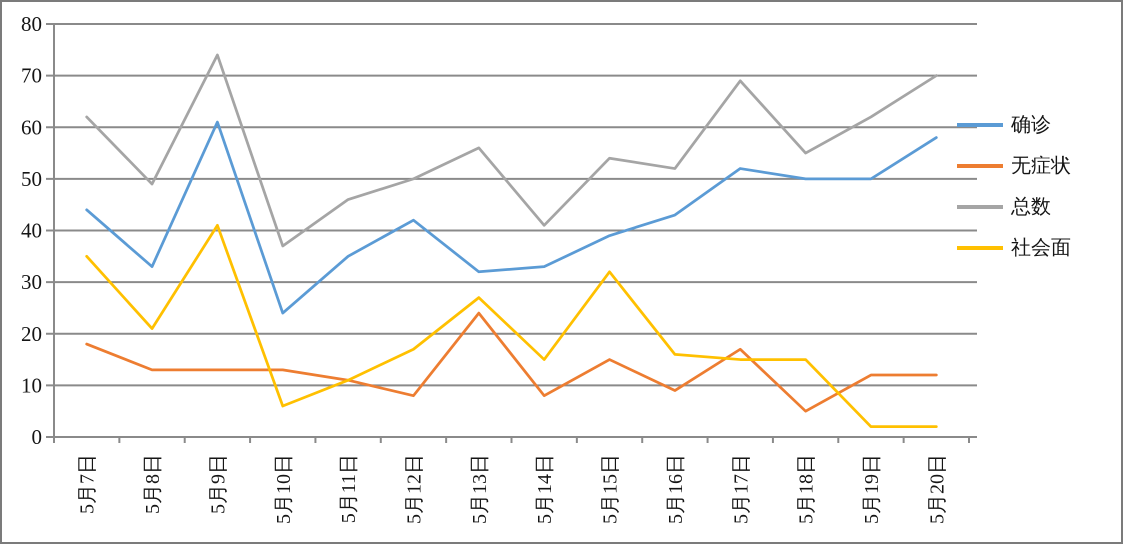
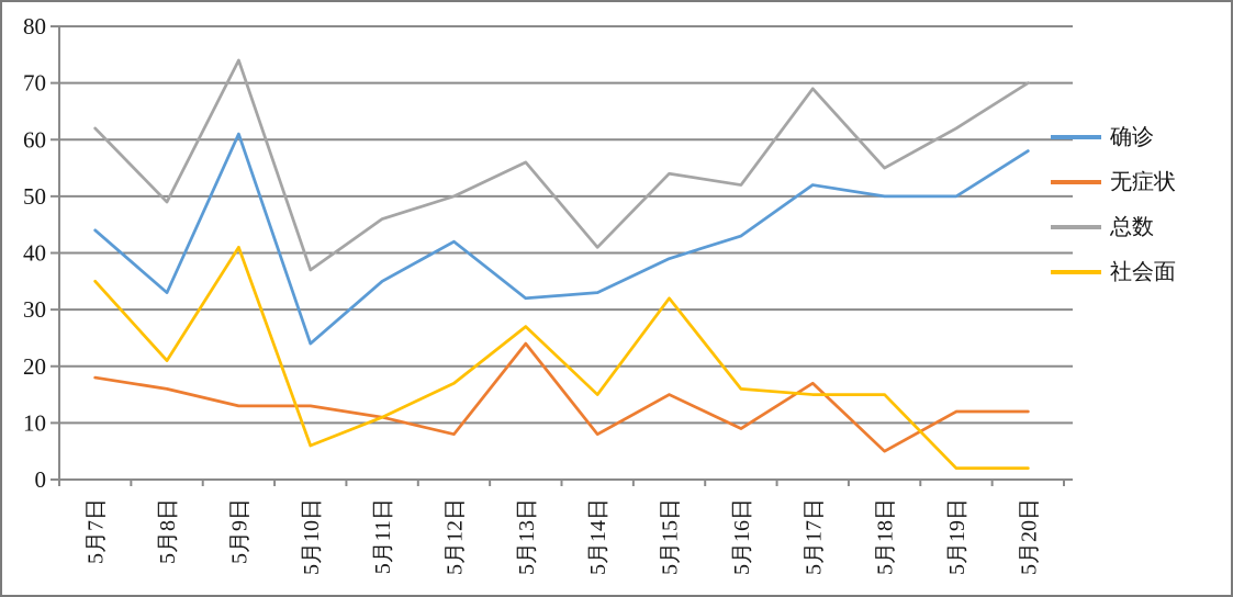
无症状/5月8日: 13 -> 16
